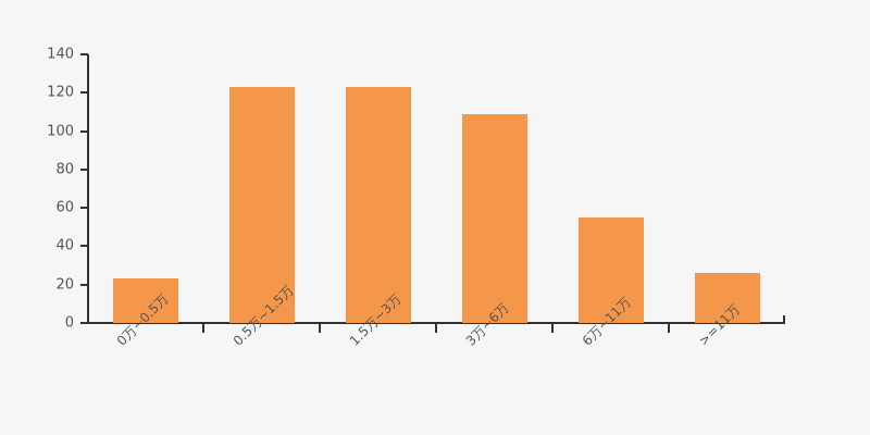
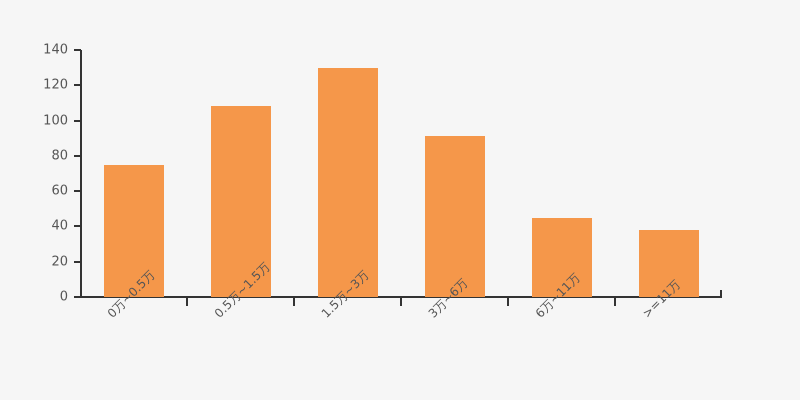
0万~0.5万: 23 -> 75
0.5万~1.5万: 123 -> 108
1.5万~3万: 123 -> 130
3万~6万: 109 -> 91
6万~11万: 55 -> 45
>=11万: 26 -> 38
